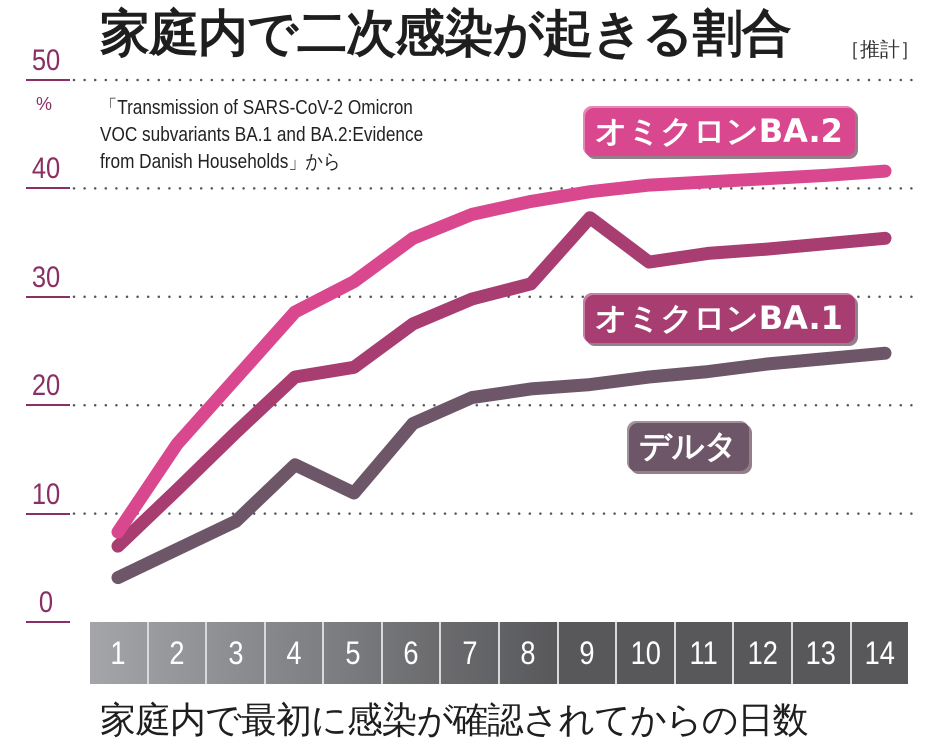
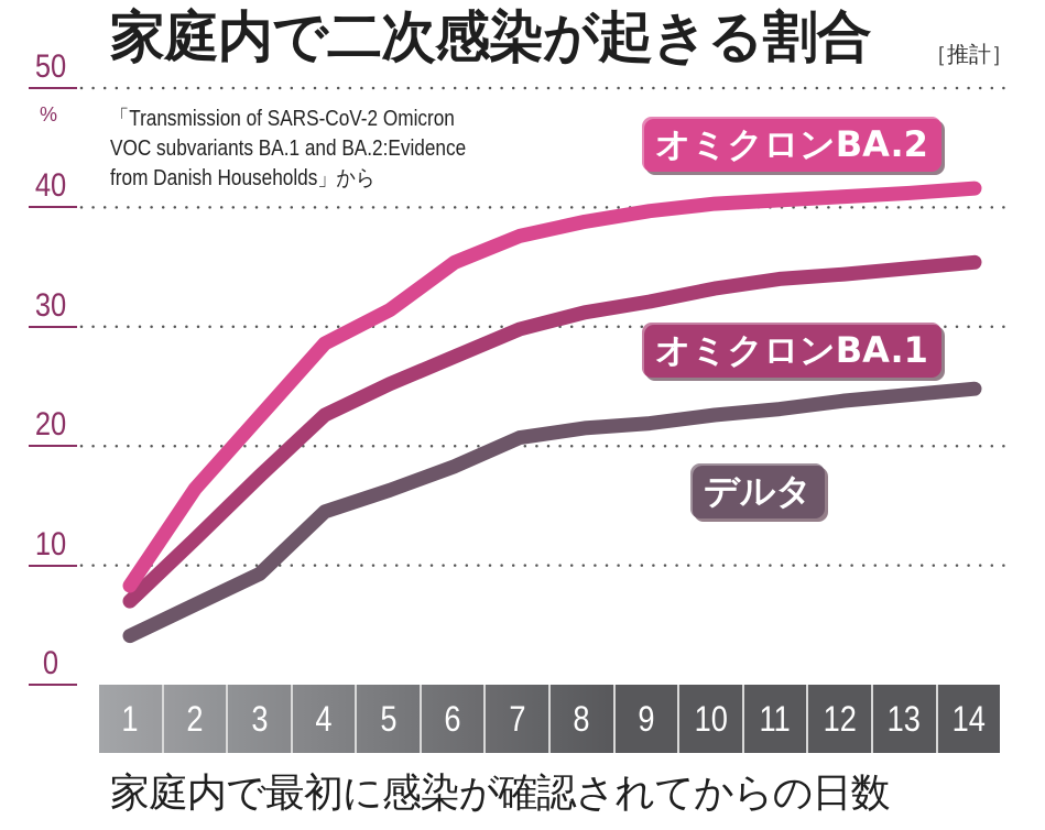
オミクロンBA.1/5: 23.5 -> 25.2
デルタ/5: 11.9 -> 16.3
オミクロンBA.1/9: 37.3 -> 32.1
